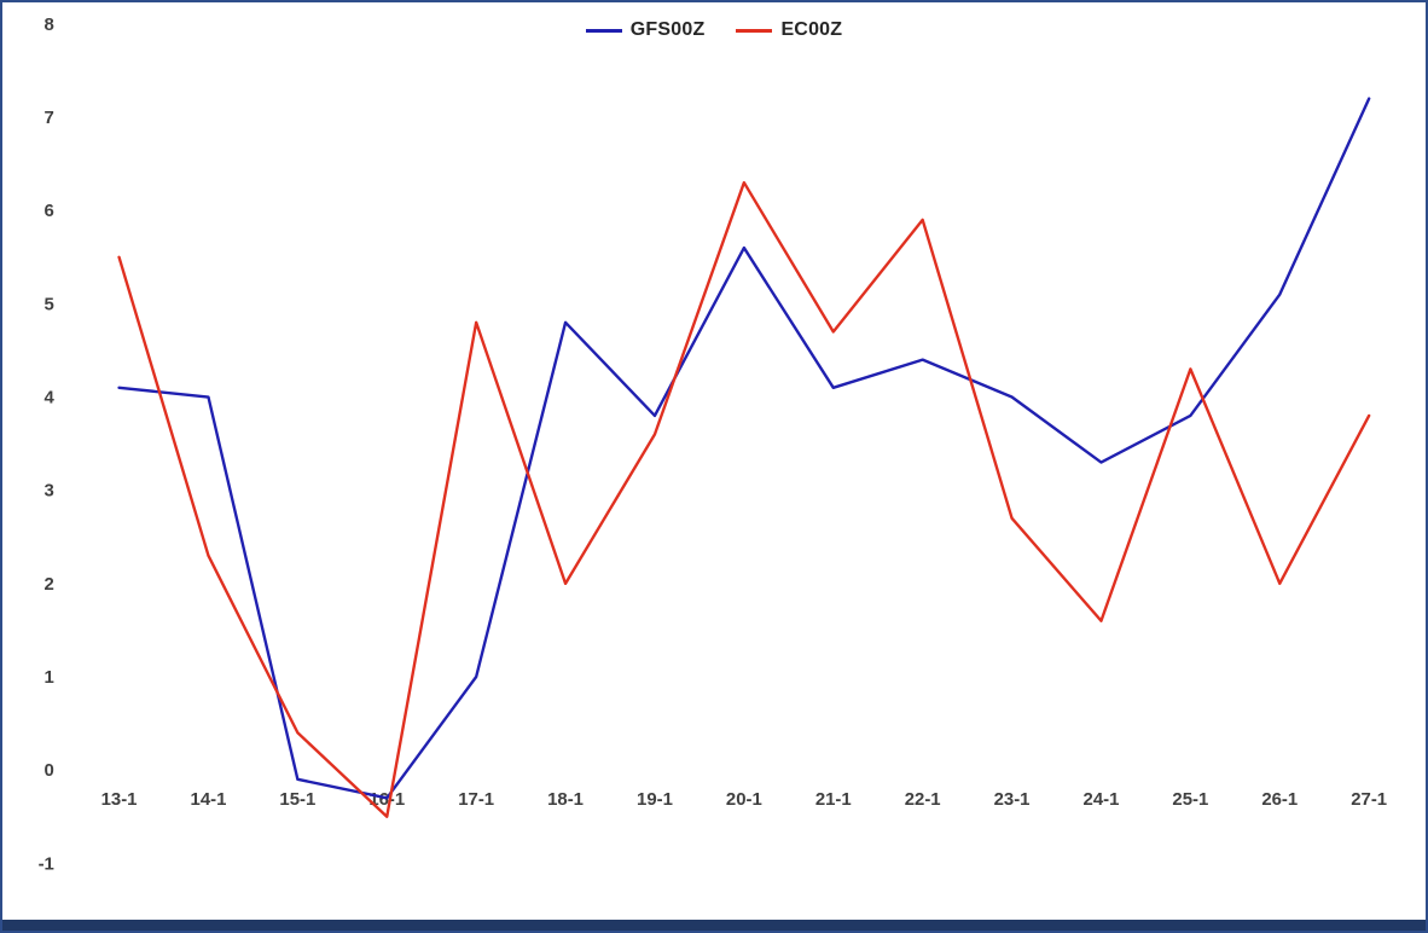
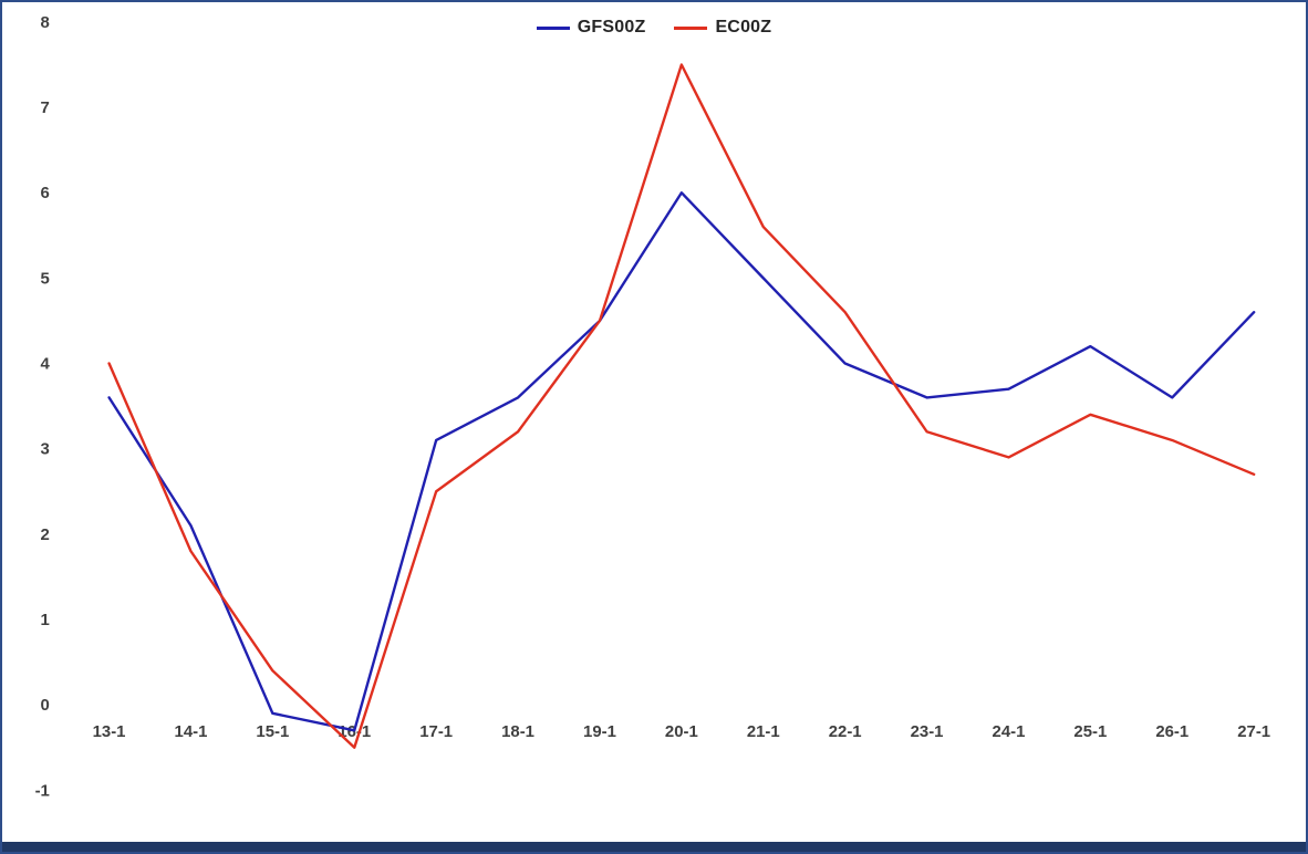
GFS00Z/13-1: 4.1 -> 3.6
EC00Z/13-1: 5.5 -> 4.0
GFS00Z/14-1: 4.0 -> 2.1
EC00Z/14-1: 2.3 -> 1.8
GFS00Z/17-1: 1.0 -> 3.1
EC00Z/17-1: 4.8 -> 2.5
GFS00Z/18-1: 4.8 -> 3.6
EC00Z/18-1: 2.0 -> 3.2
GFS00Z/19-1: 3.8 -> 4.5
EC00Z/19-1: 3.6 -> 4.5
GFS00Z/20-1: 5.6 -> 6.0
EC00Z/20-1: 6.3 -> 7.5
GFS00Z/21-1: 4.1 -> 5.0
EC00Z/21-1: 4.7 -> 5.6
GFS00Z/22-1: 4.4 -> 4.0
EC00Z/22-1: 5.9 -> 4.6
GFS00Z/23-1: 4.0 -> 3.6
EC00Z/23-1: 2.7 -> 3.2
GFS00Z/24-1: 3.3 -> 3.7
EC00Z/24-1: 1.6 -> 2.9
GFS00Z/25-1: 3.8 -> 4.2
EC00Z/25-1: 4.3 -> 3.4
GFS00Z/26-1: 5.1 -> 3.6
EC00Z/26-1: 2.0 -> 3.1
GFS00Z/27-1: 7.2 -> 4.6
EC00Z/27-1: 3.8 -> 2.7
